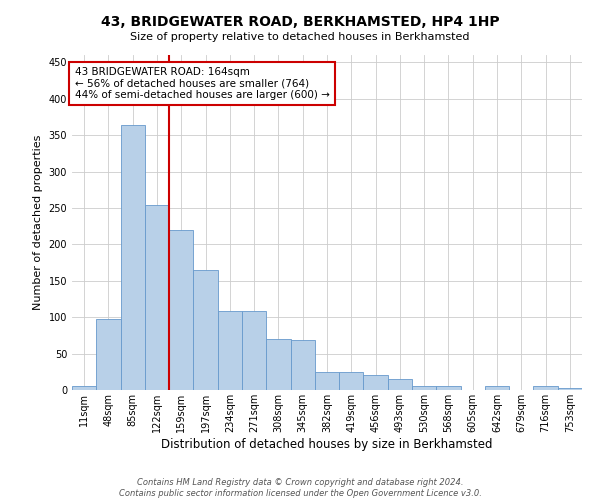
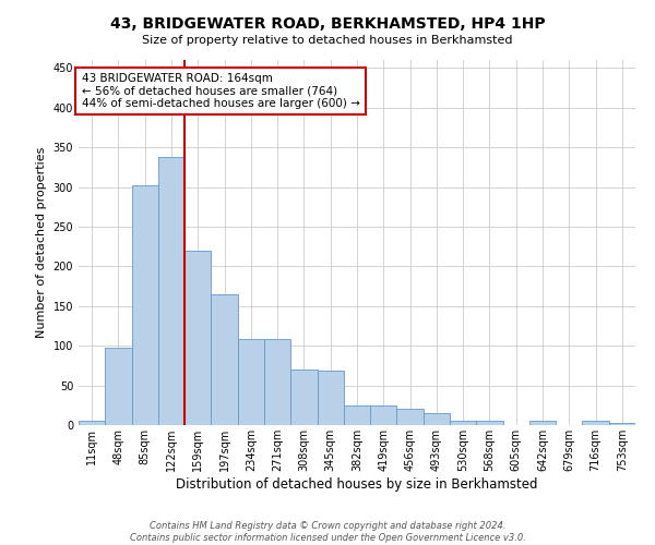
85sqm: 364 -> 302
122sqm: 254 -> 338
